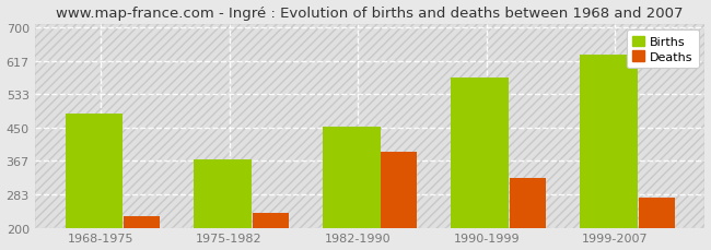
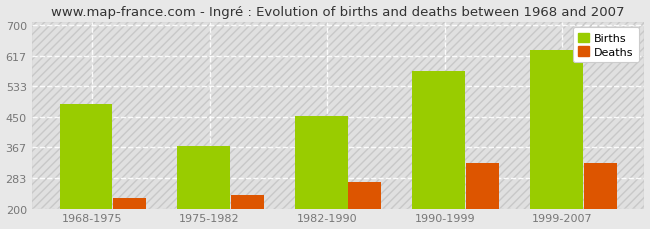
Deaths/1982-1990: 390 -> 272
Deaths/1999-2007: 275 -> 325
